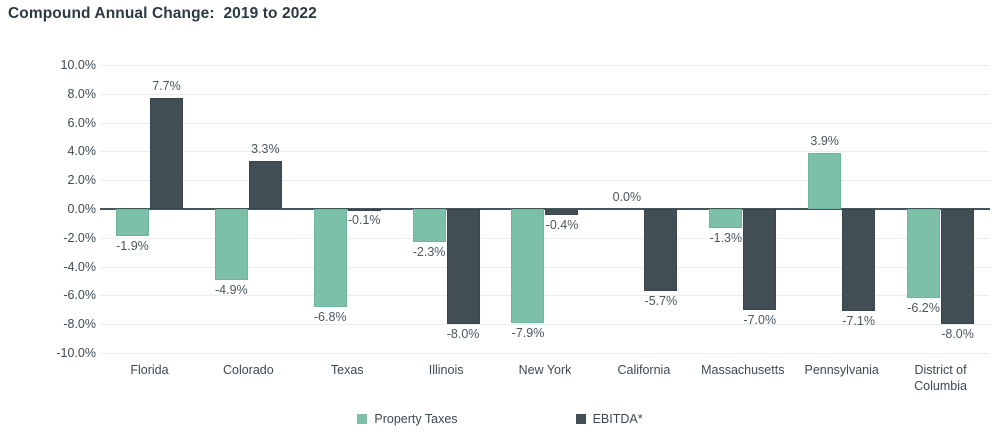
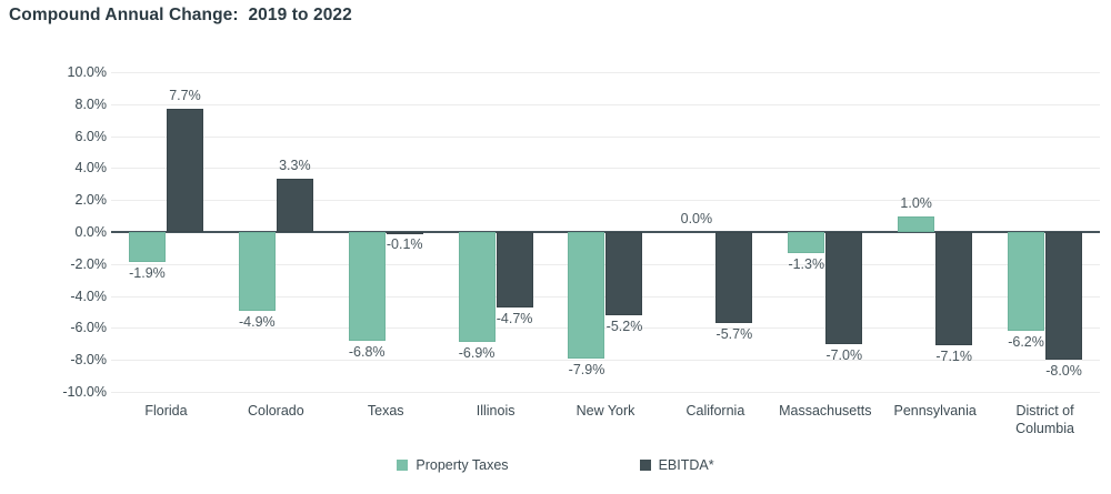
Property Taxes/Illinois: -2.3% -> -6.9%
EBITDA*/Illinois: -8.0% -> -4.7%
EBITDA*/New York: -0.4% -> -5.2%
Property Taxes/Pennsylvania: 3.9% -> 1.0%
